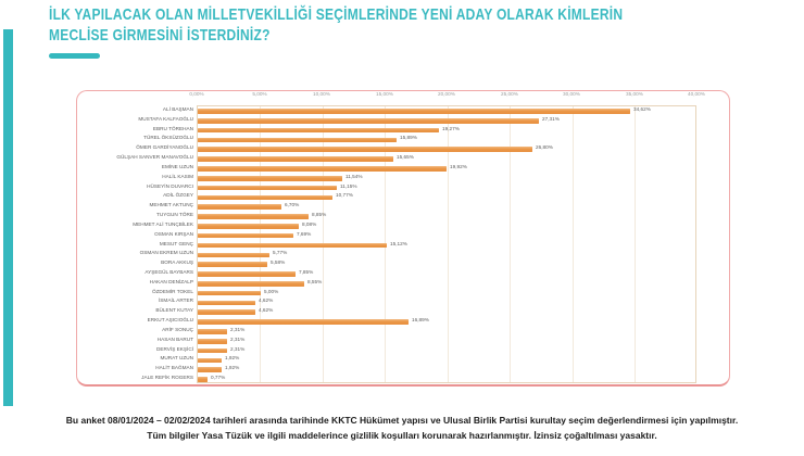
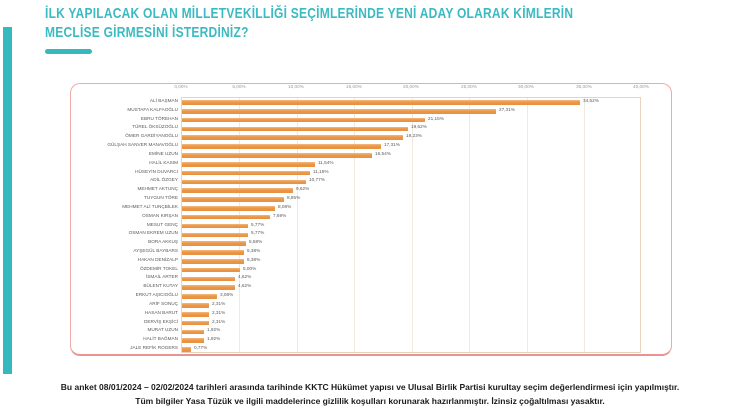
EBRU TÖREHAN: 19,27% -> 21,15%
TÜREL ÖKSÜZOĞLU: 15,89% -> 19,62%
ÖMER GARDİYANOĞLU: 26,80% -> 19,23%
GÜLŞAH SANVER MANAVOĞLU: 15,65% -> 17,31%
EMİNE UZUN: 19,92% -> 16,54%
MEHMET AKTUNÇ: 6,70% -> 9,62%
MESUT GENÇ: 15,12% -> 5,77%
AYŞEGÜL BAYBARS: 7,85% -> 5,38%
HAKAN DENİZALP: 8,55% -> 5,38%
ERKUT AŞICIOĞLU: 16,89% -> 3,08%
